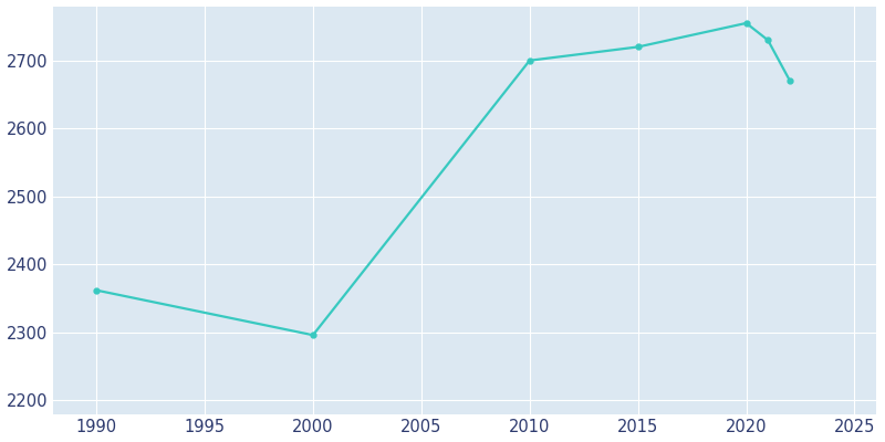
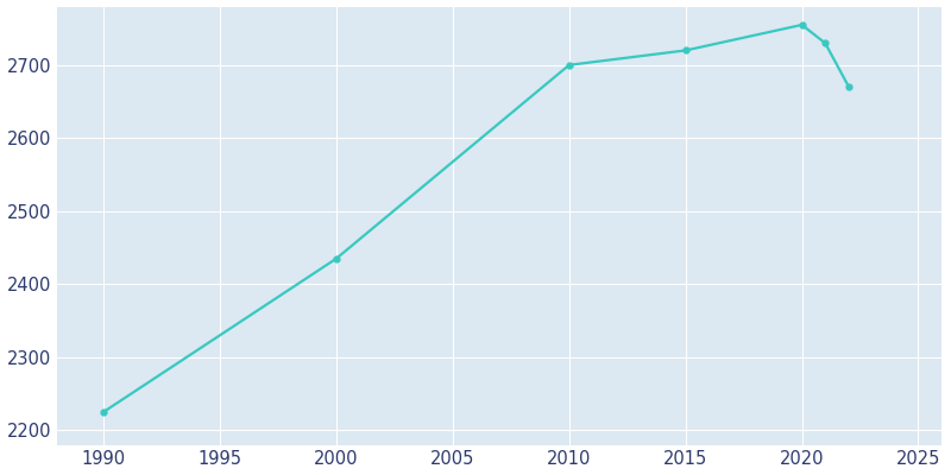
1990: 2362 -> 2225
2000: 2296 -> 2435
